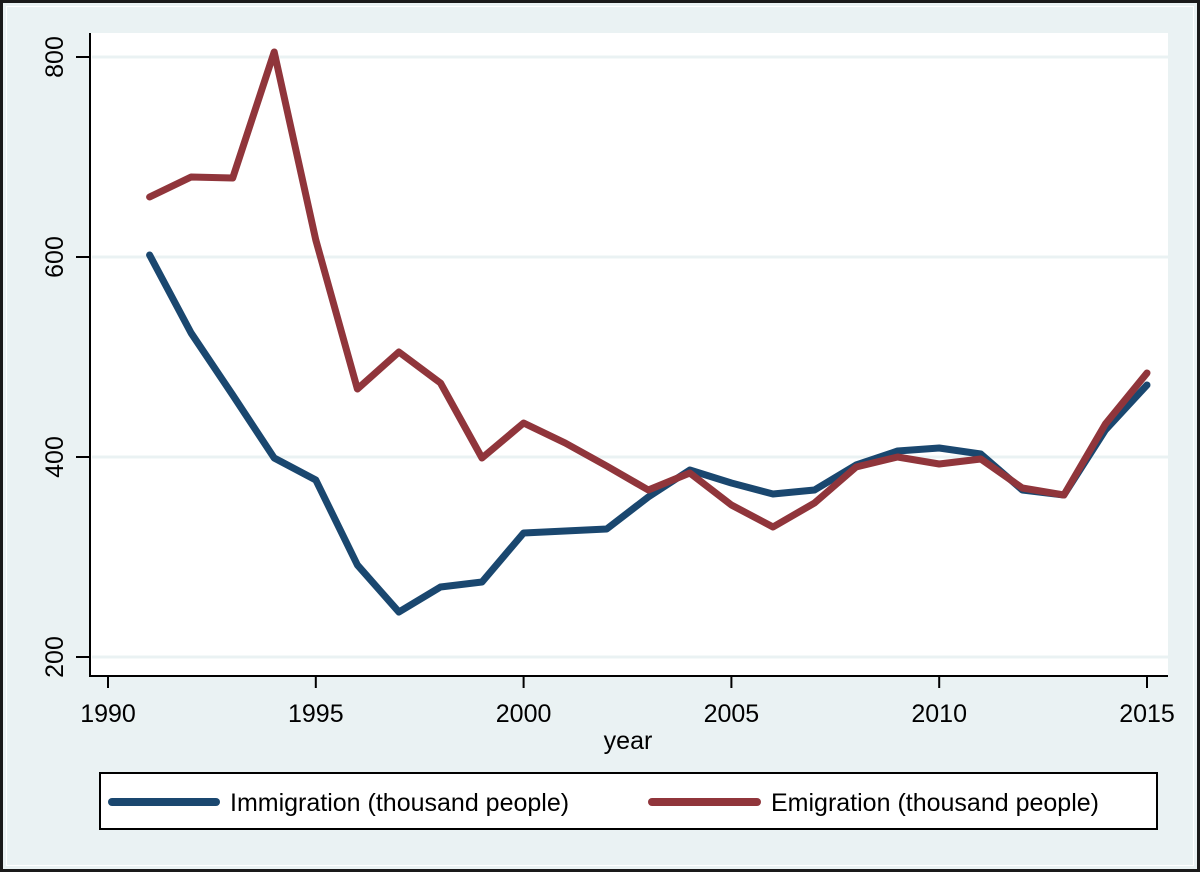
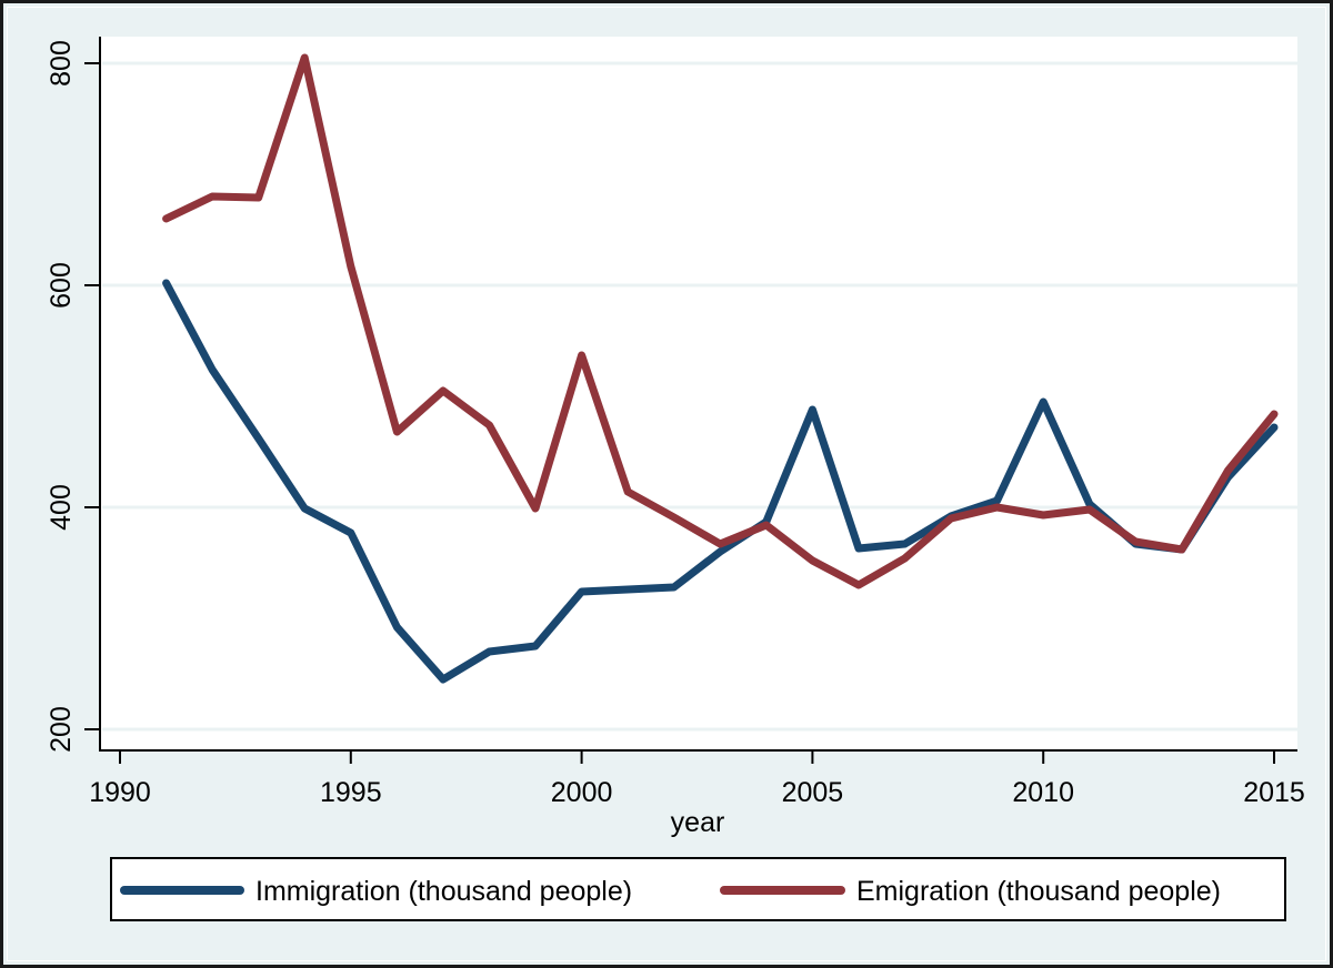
Emigration (thousand people)/2000: 434 -> 537
Immigration (thousand people)/2005: 374 -> 488
Immigration (thousand people)/2010: 409 -> 495
